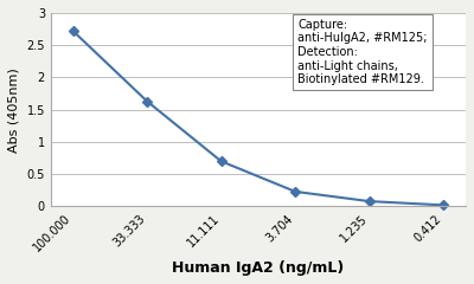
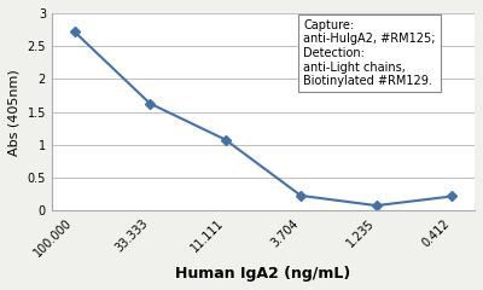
11.111: 0.70 -> 1.08
0.412: 0.02 -> 0.22
